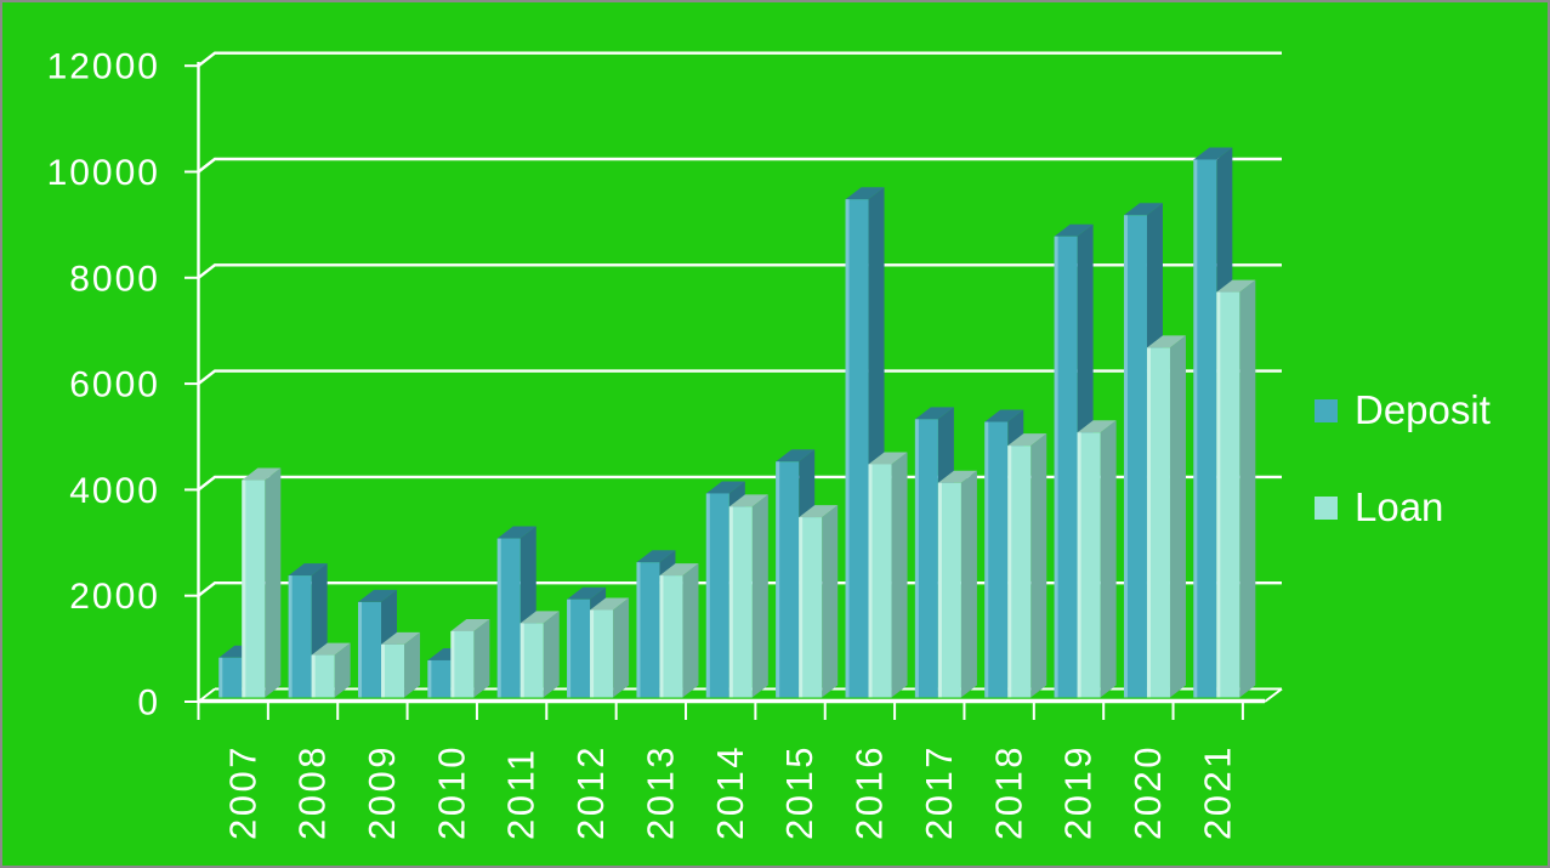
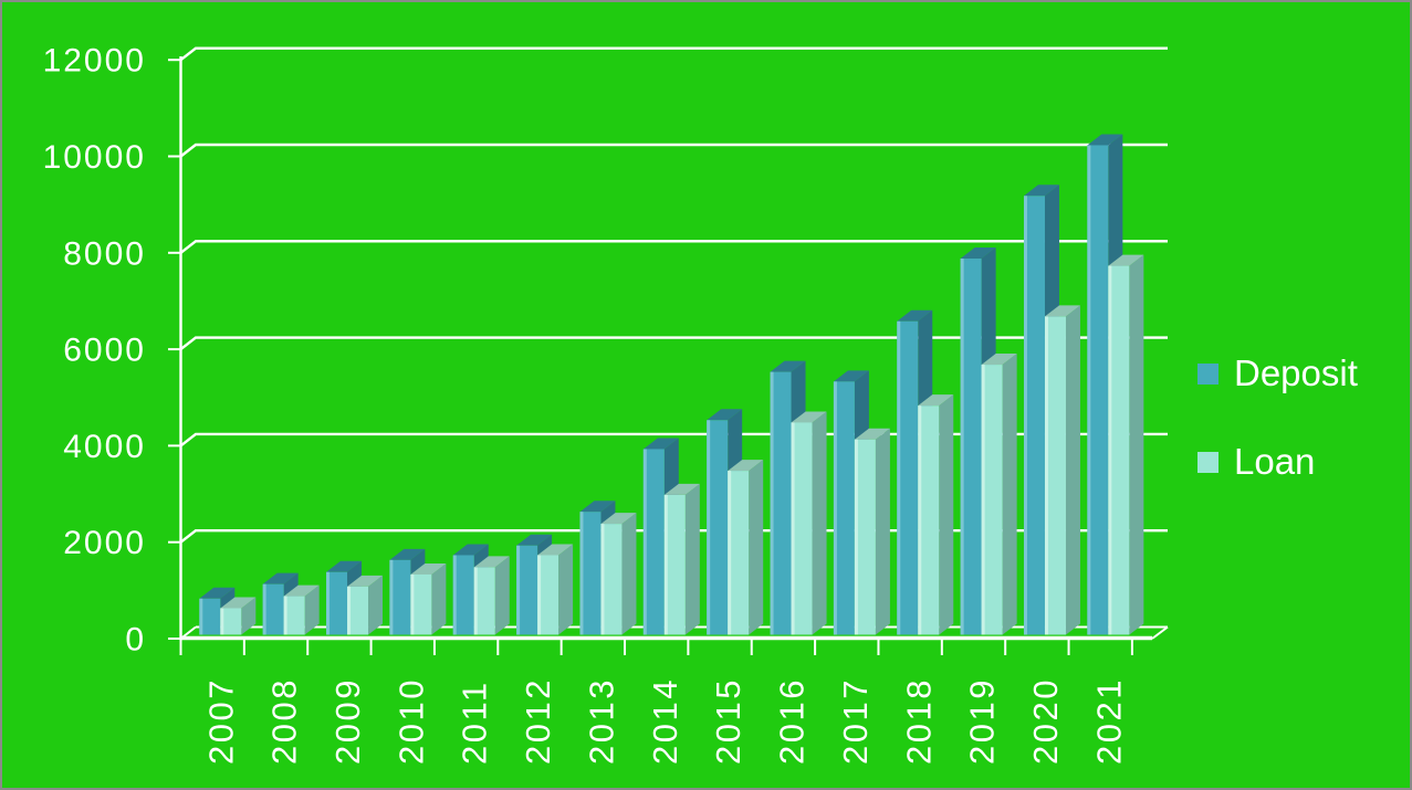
Loan/2007: 4100 -> 600
Deposit/2008: 2300 -> 1000
Deposit/2009: 1800 -> 1300
Deposit/2010: 700 -> 1600
Deposit/2011: 3000 -> 1600
Loan/2014: 3600 -> 2900
Deposit/2016: 9400 -> 5400
Deposit/2018: 5200 -> 6500
Deposit/2019: 8700 -> 7800
Loan/2019: 5000 -> 5600
